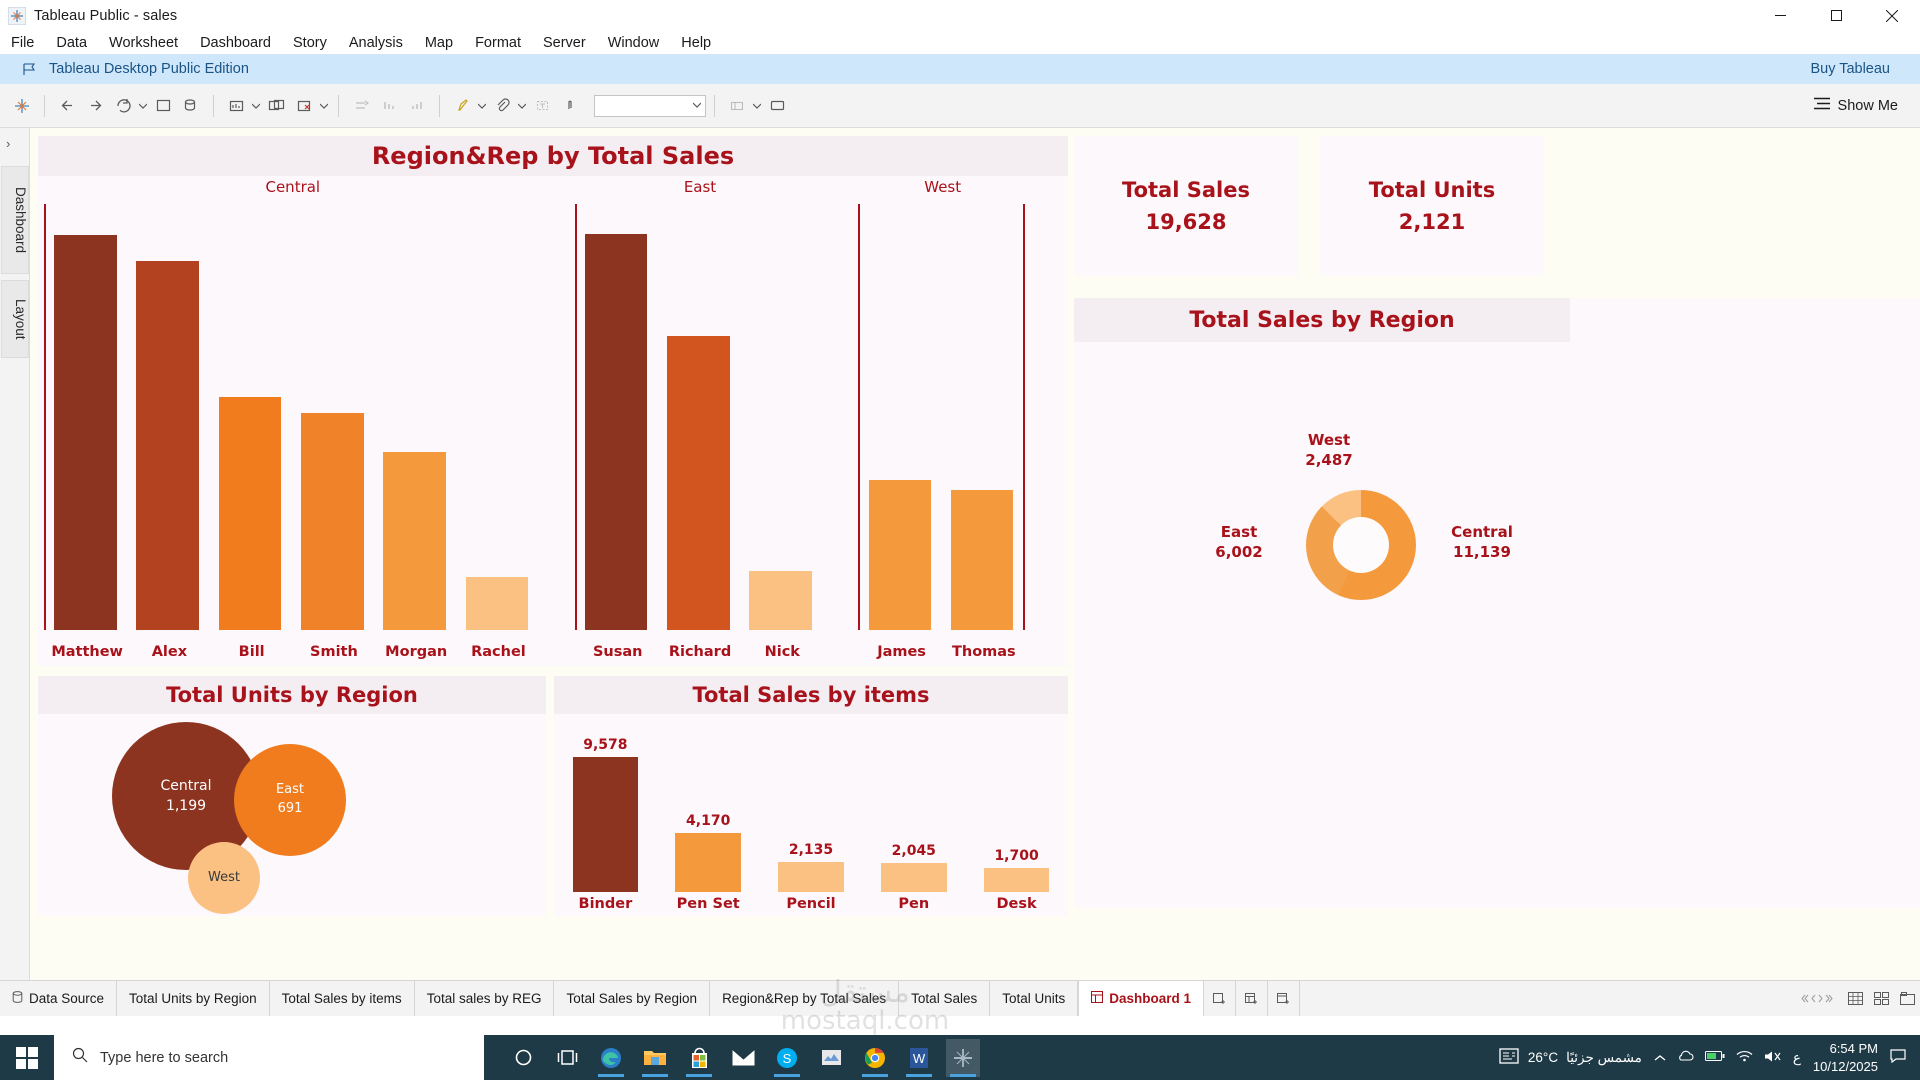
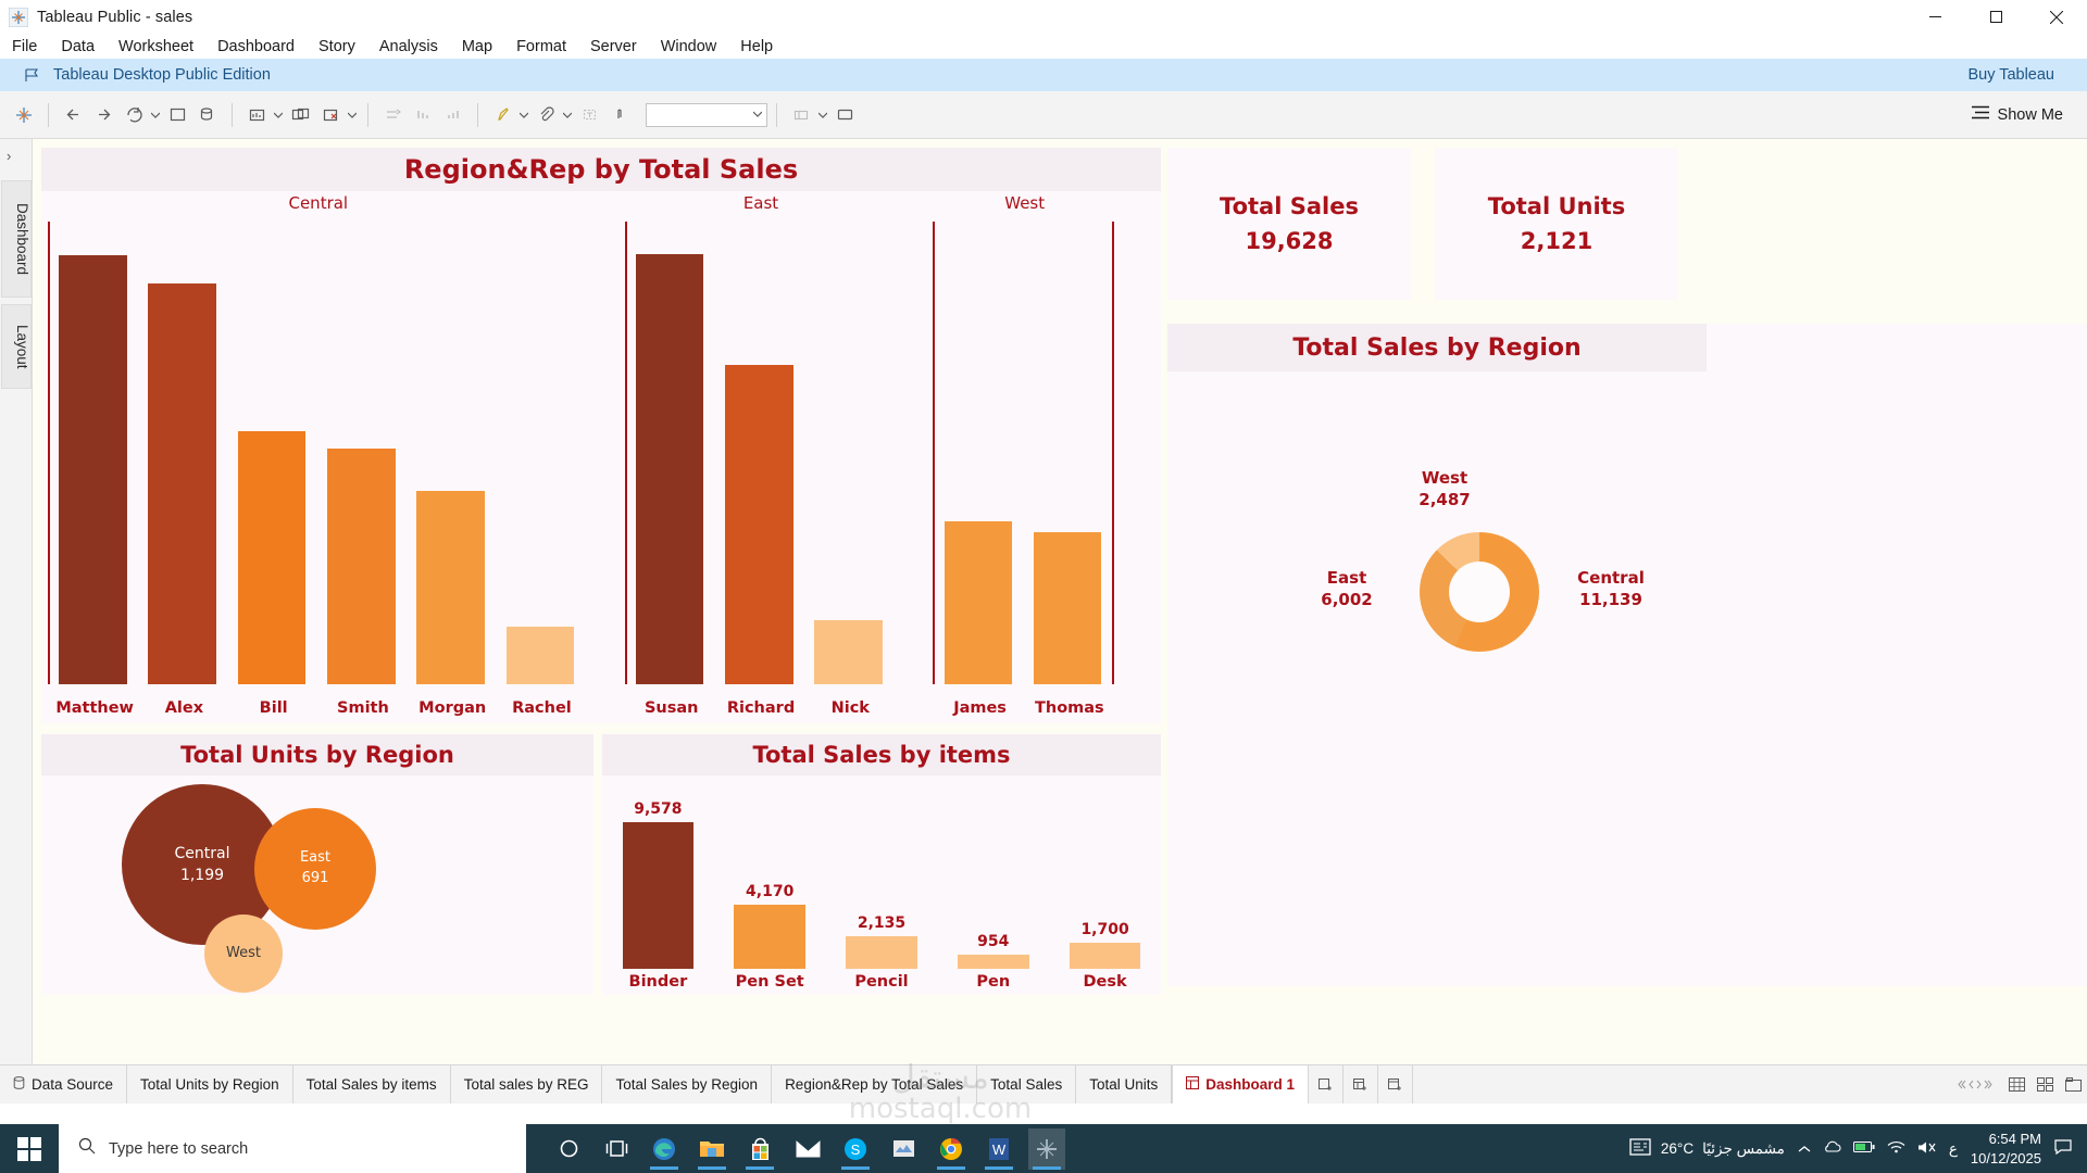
Total Sales by items/Pen: 2,045 -> 954
